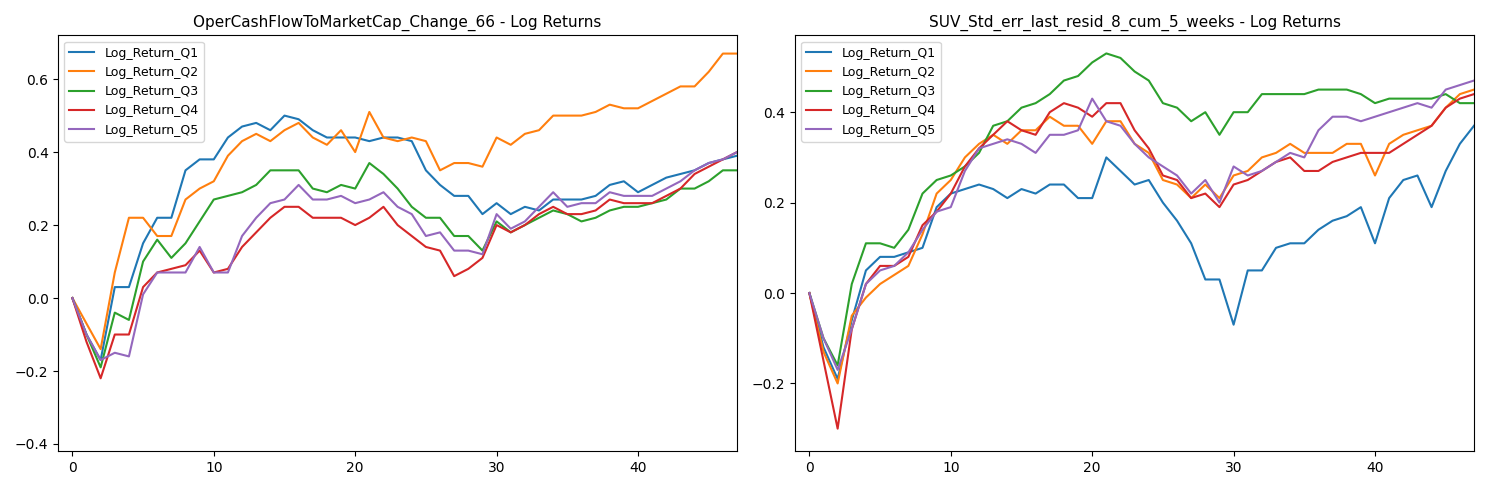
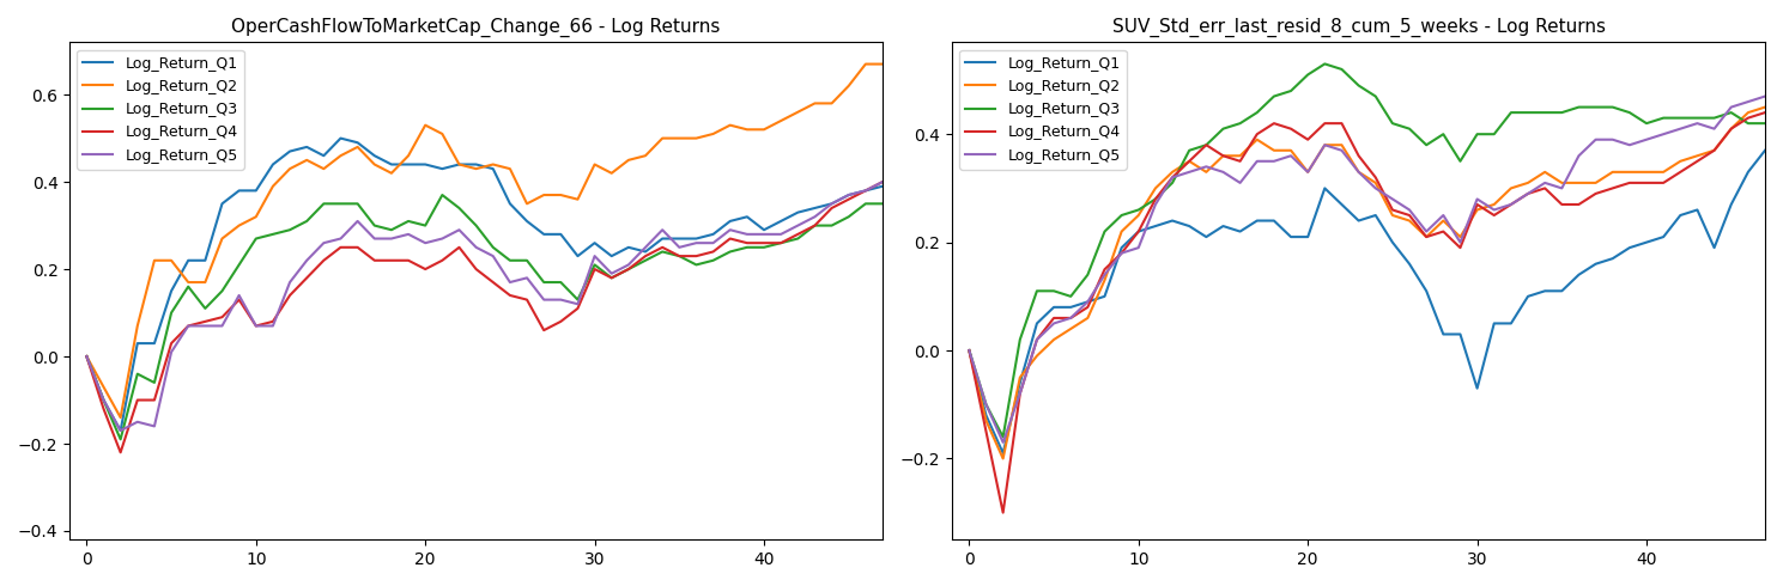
OperCashFlowToMarketCap_Change_66 - Log Returns/Log_Return_Q2/20: 0.40 -> 0.53
SUV_Std_err_last_resid_8_cum_5_weeks - Log Returns/Log_Return_Q5/20: 0.43 -> 0.33
SUV_Std_err_last_resid_8_cum_5_weeks - Log Returns/Log_Return_Q4/30: 0.24 -> 0.27
SUV_Std_err_last_resid_8_cum_5_weeks - Log Returns/Log_Return_Q1/40: 0.11 -> 0.20
SUV_Std_err_last_resid_8_cum_5_weeks - Log Returns/Log_Return_Q2/40: 0.26 -> 0.33
